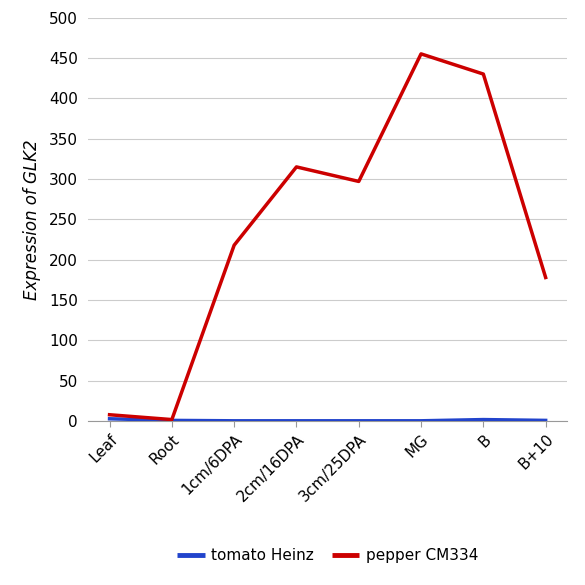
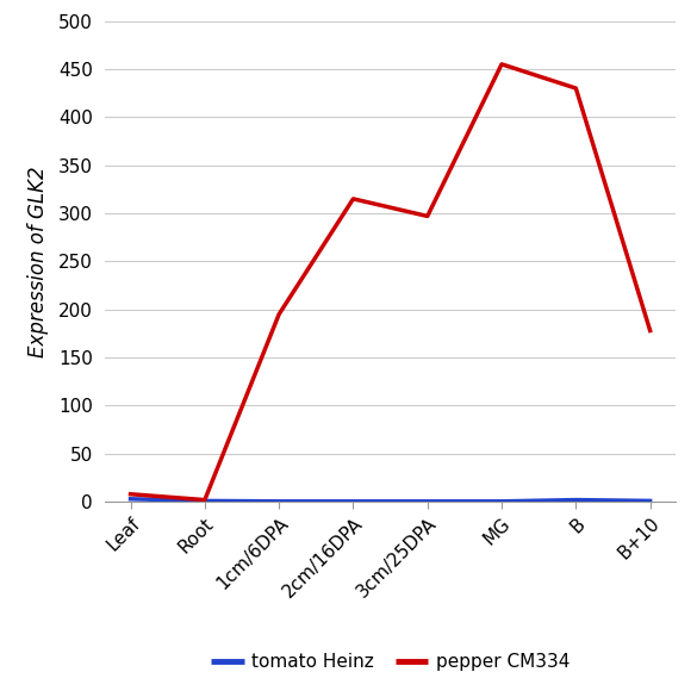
pepper CM334/1cm/6DPA: 218 -> 195
